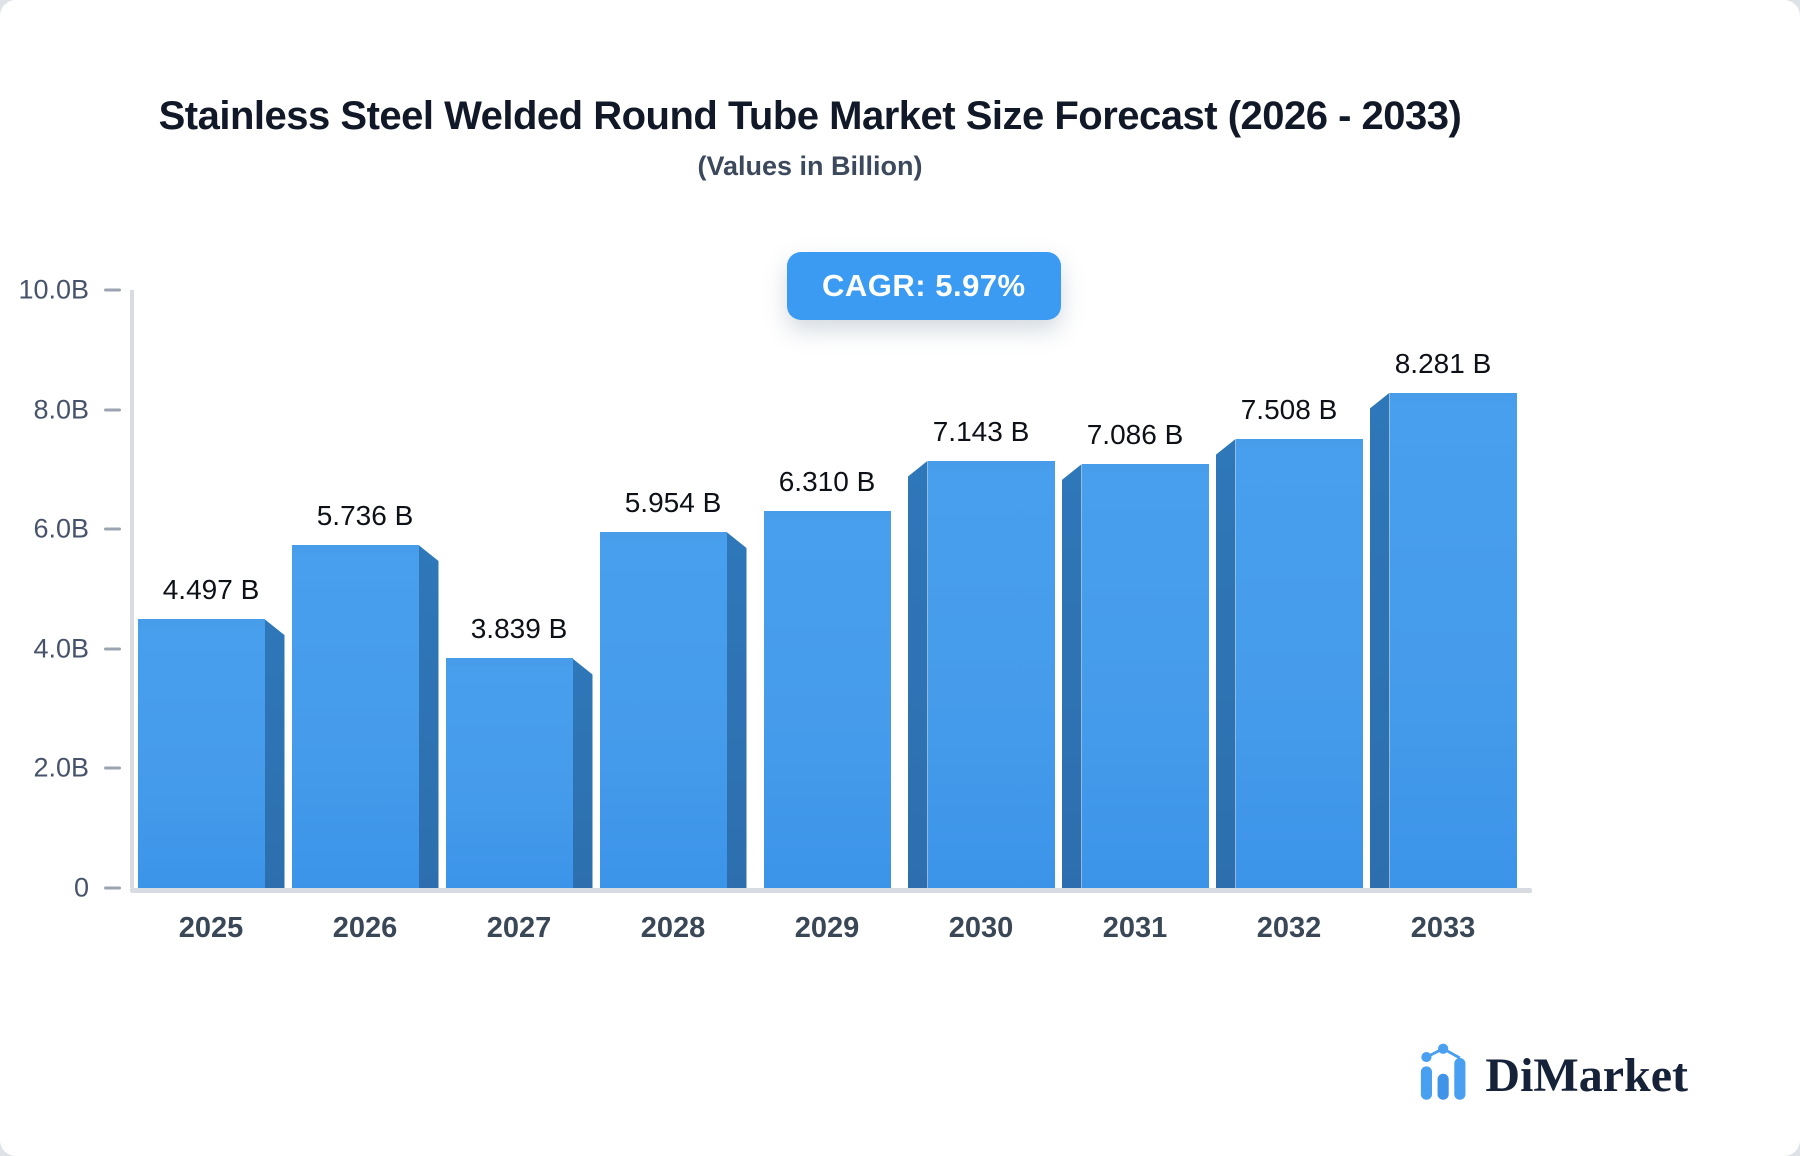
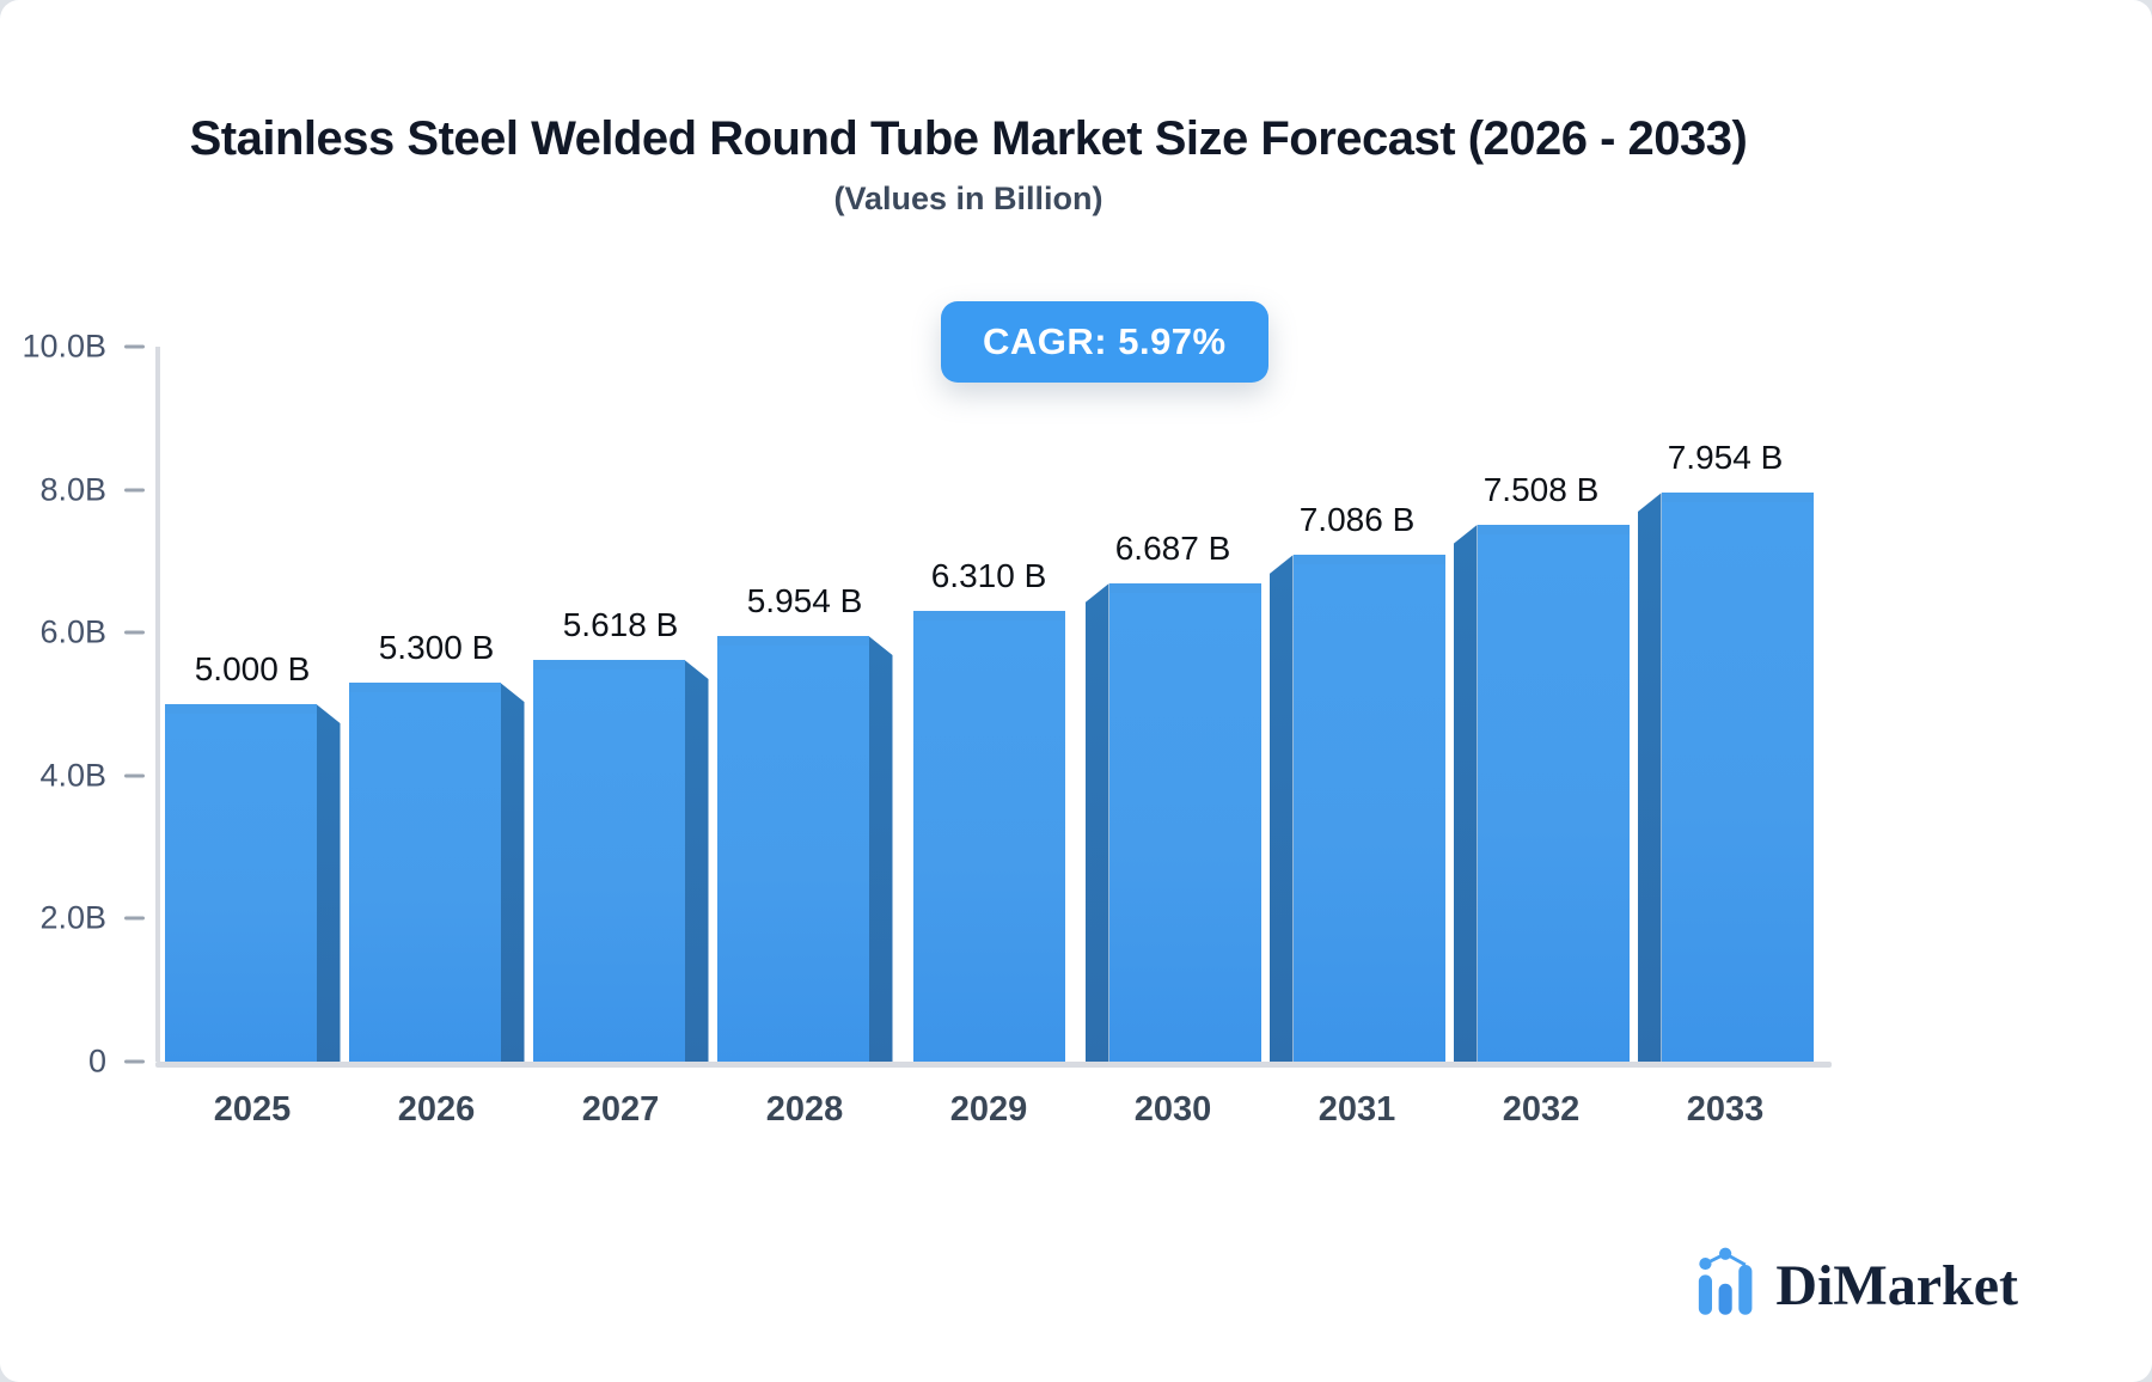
2025: 4.497 -> 5.000
2026: 5.736 -> 5.300
2027: 3.839 -> 5.618
2030: 7.143 -> 6.687
2033: 8.281 -> 7.954
